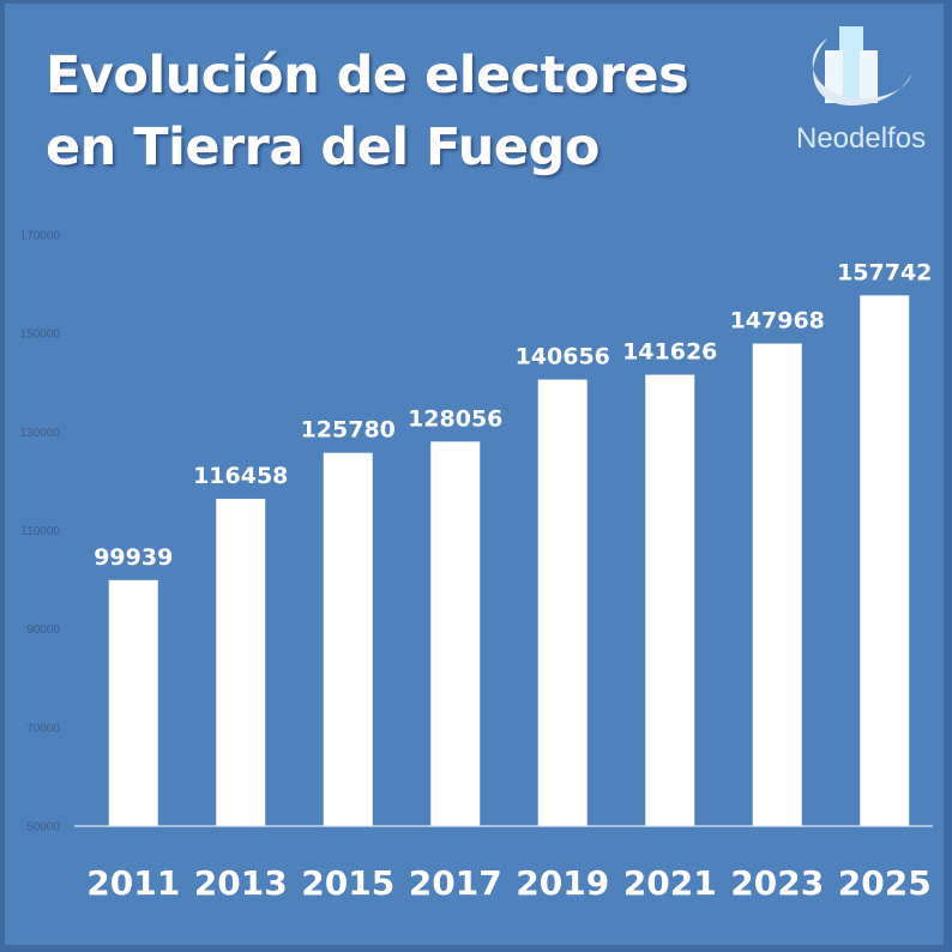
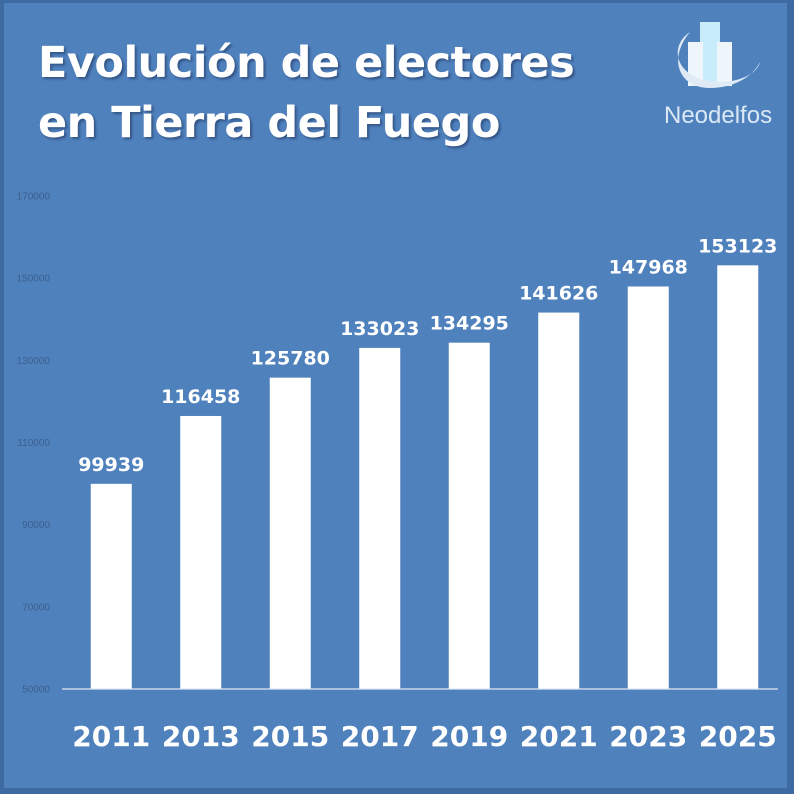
2017: 128056 -> 133023
2019: 140656 -> 134295
2025: 157742 -> 153123
